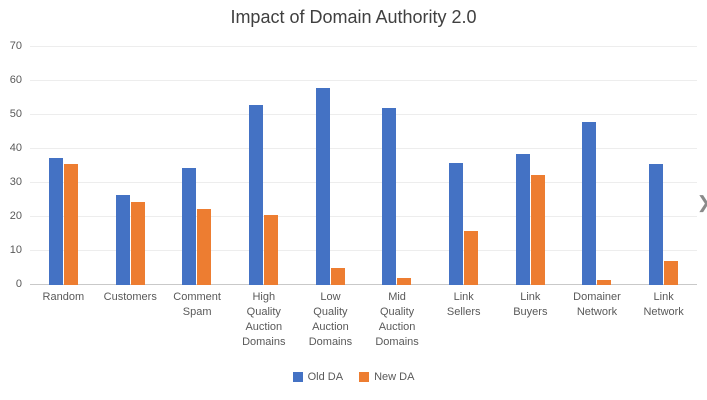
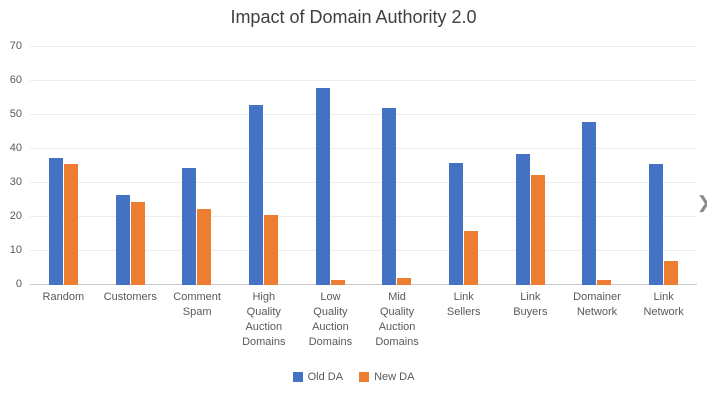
New DA/Low Quality Auction Domains: 5 -> 2
